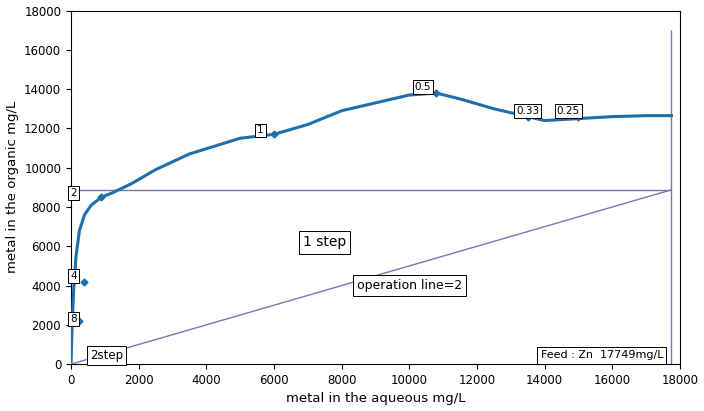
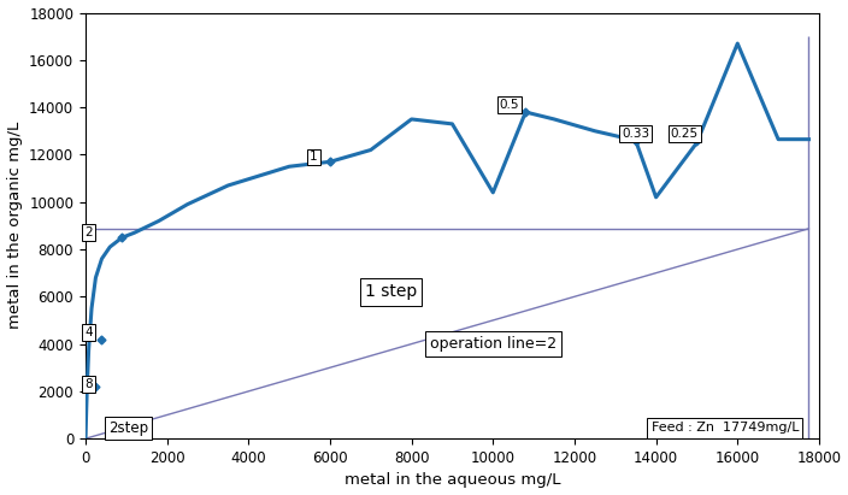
8000: 12900 -> 13500
10000: 13700 -> 10400
14000: 12400 -> 10200
16000: 12600 -> 16700
